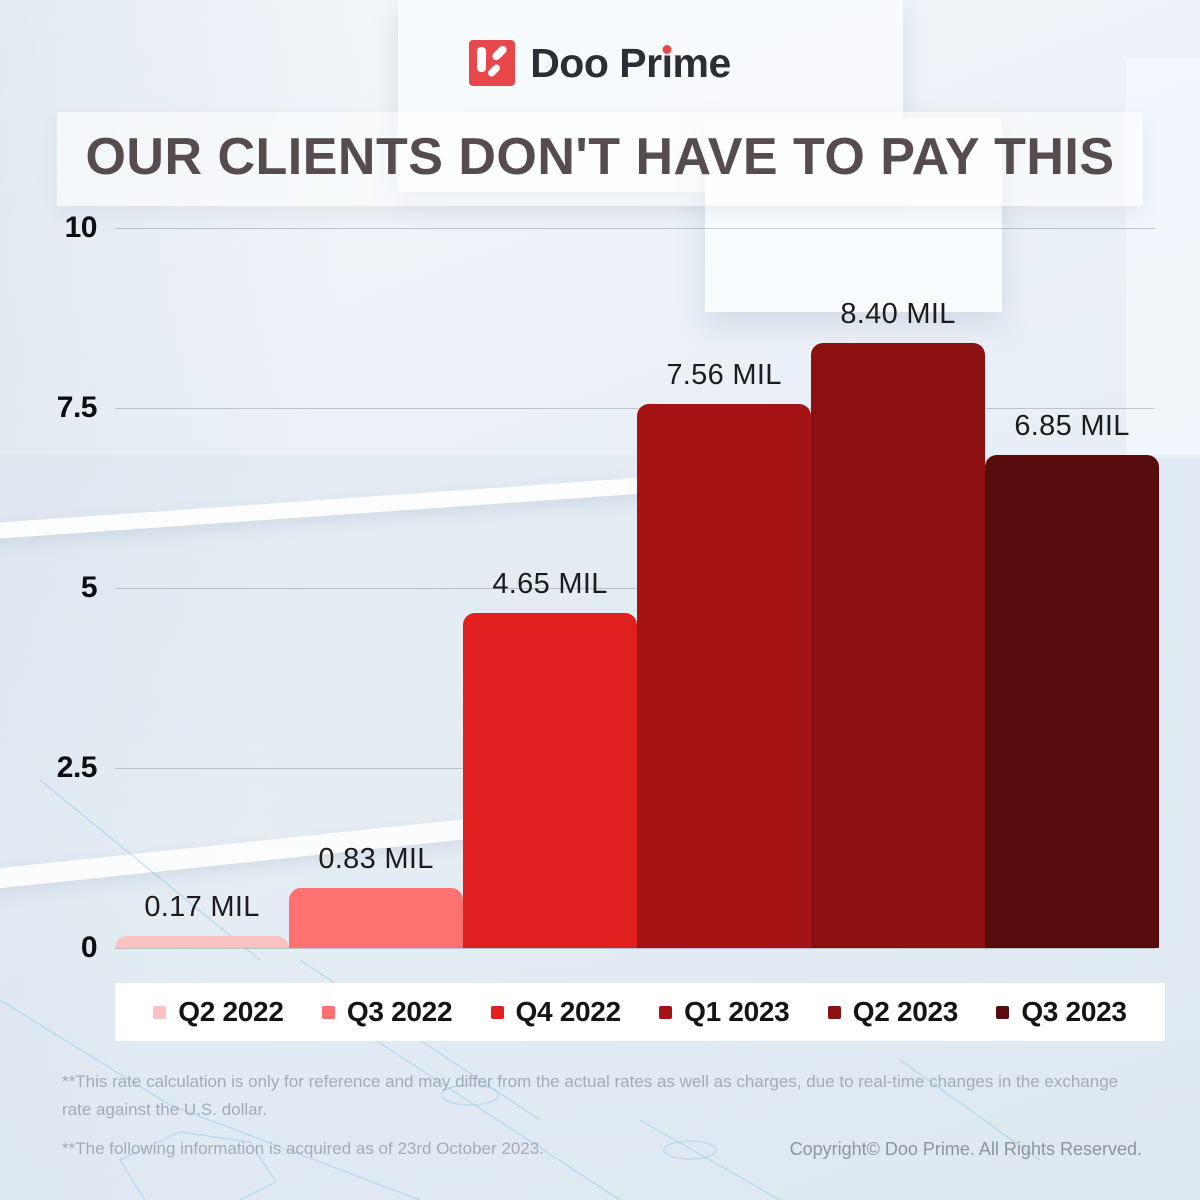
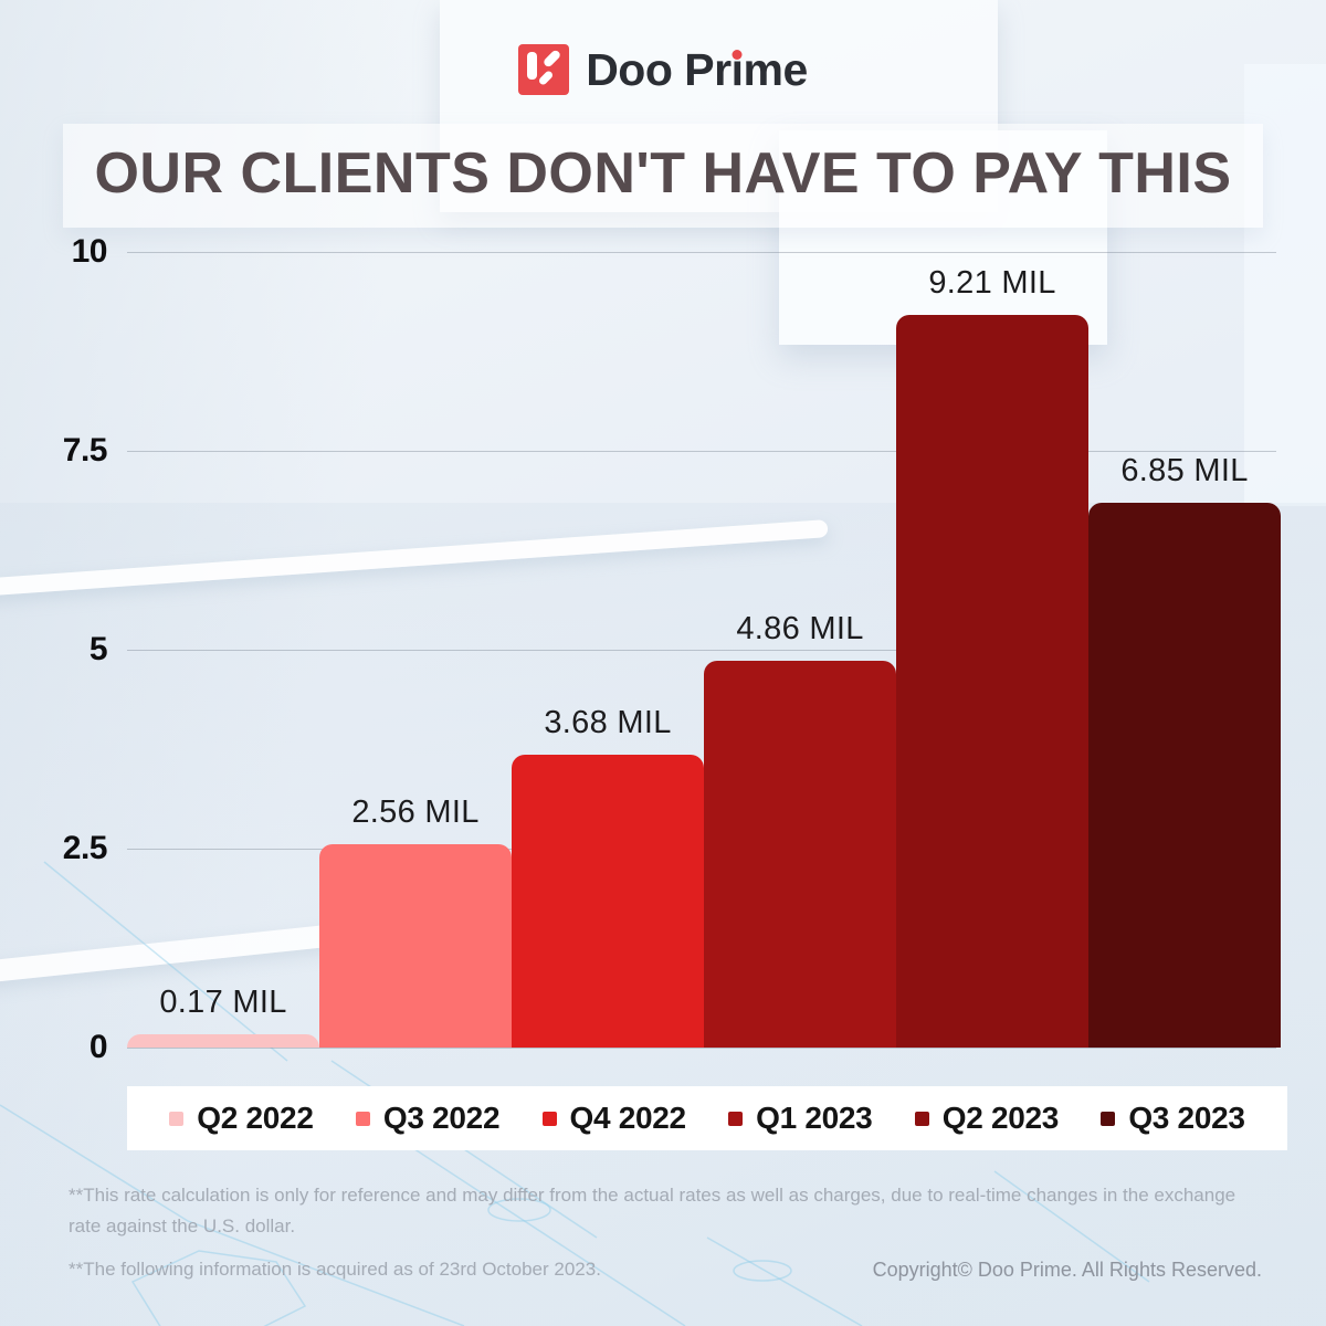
Q3 2022: 0.83 -> 2.56
Q4 2022: 4.65 -> 3.68
Q1 2023: 7.56 -> 4.86
Q2 2023: 8.40 -> 9.21
